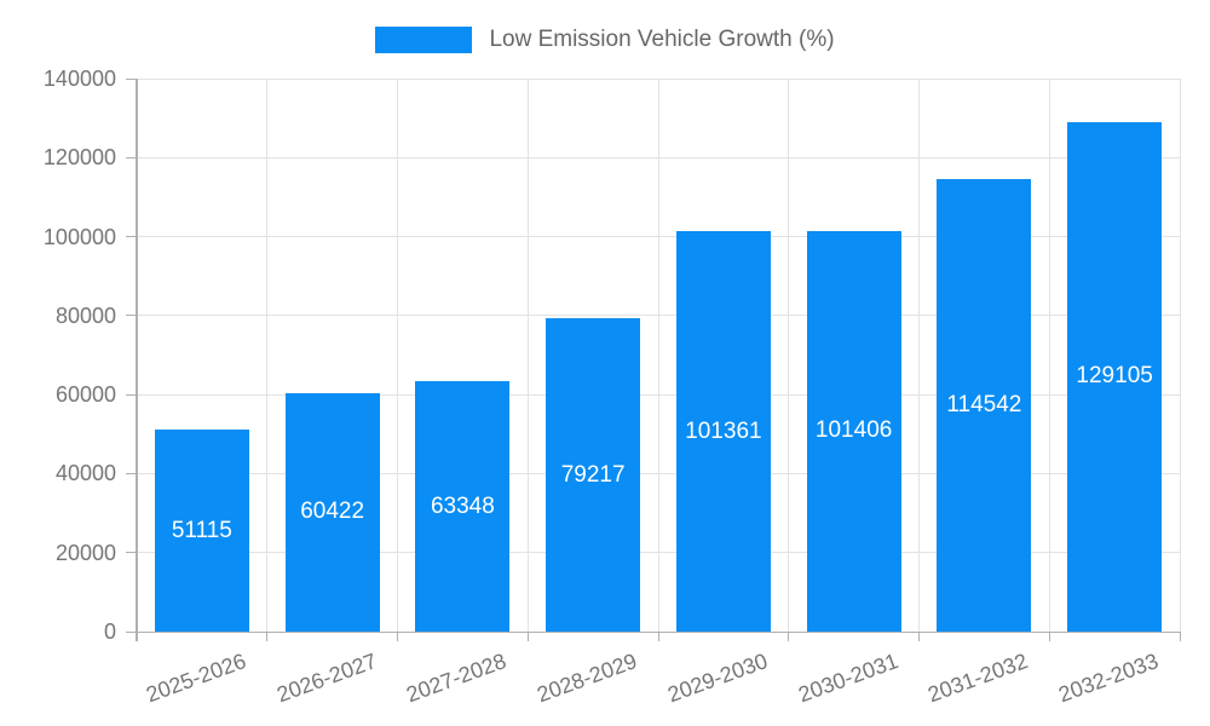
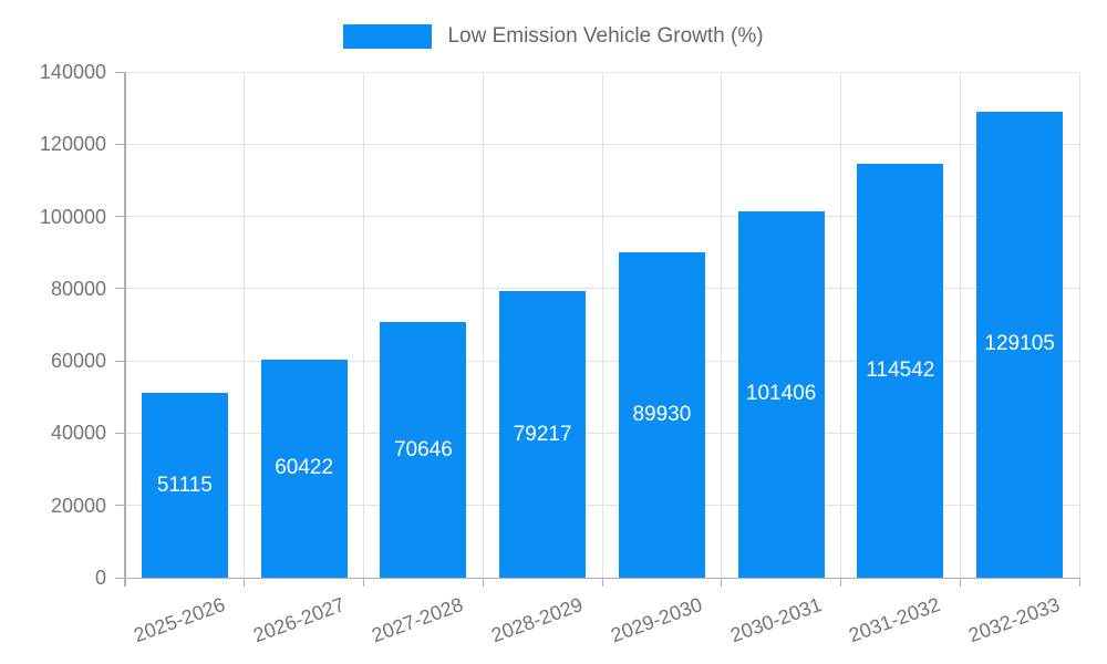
2027-2028: 63348 -> 70646
2029-2030: 101361 -> 89930
